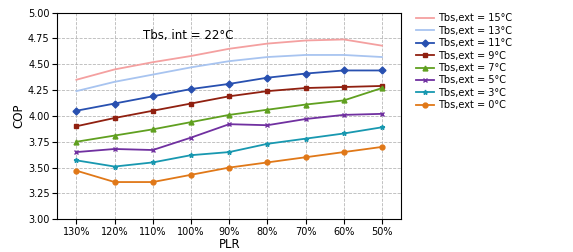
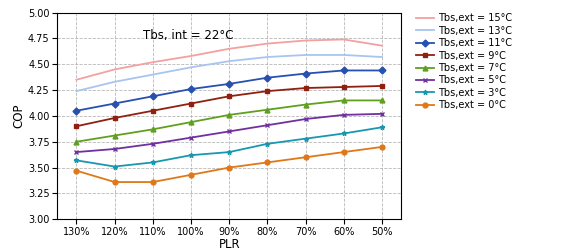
Tbs,ext = 5°C/110%: 3.67 -> 3.73
Tbs,ext = 5°C/90%: 3.92 -> 3.85
Tbs,ext = 7°C/50%: 4.27 -> 4.15
